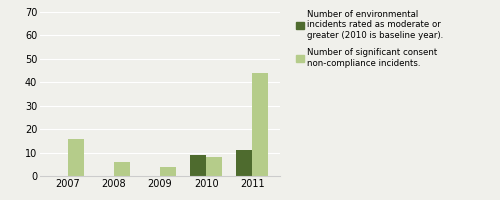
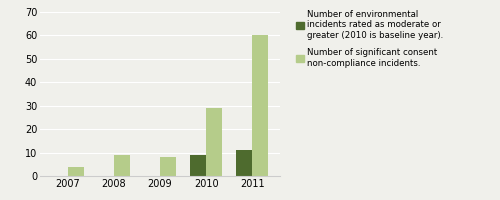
Number of significant consent non-compliance incidents./2007: 16 -> 4
Number of significant consent non-compliance incidents./2008: 6 -> 9
Number of significant consent non-compliance incidents./2009: 4 -> 8
Number of significant consent non-compliance incidents./2010: 8 -> 29
Number of significant consent non-compliance incidents./2011: 44 -> 60
